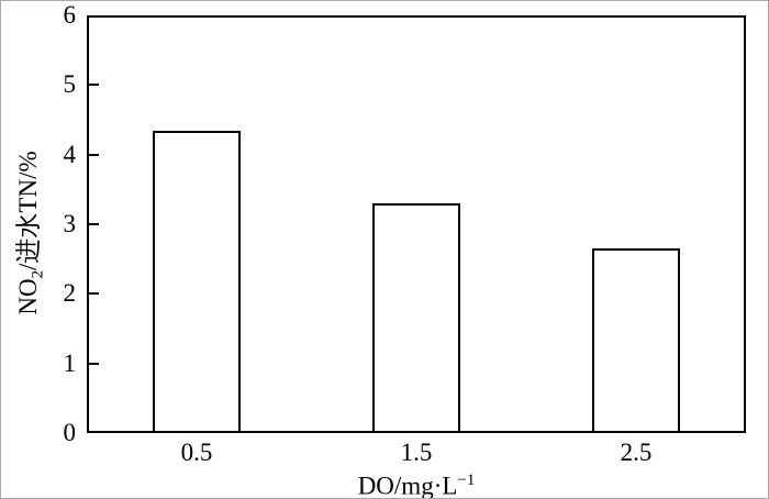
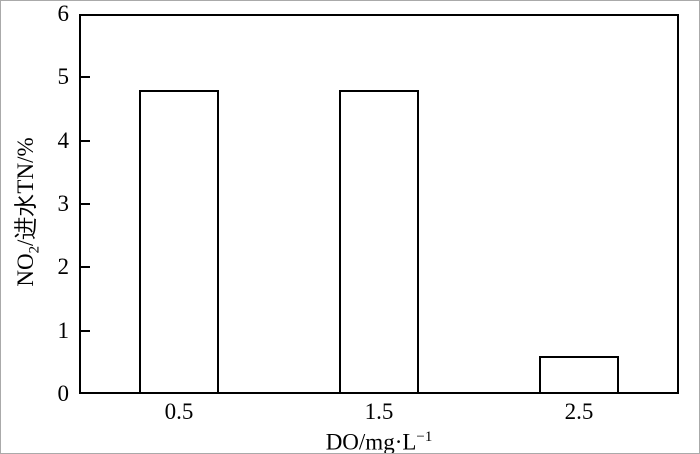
0.5: 4.3 -> 4.8
1.5: 3.3 -> 4.8
2.5: 2.6 -> 0.6
